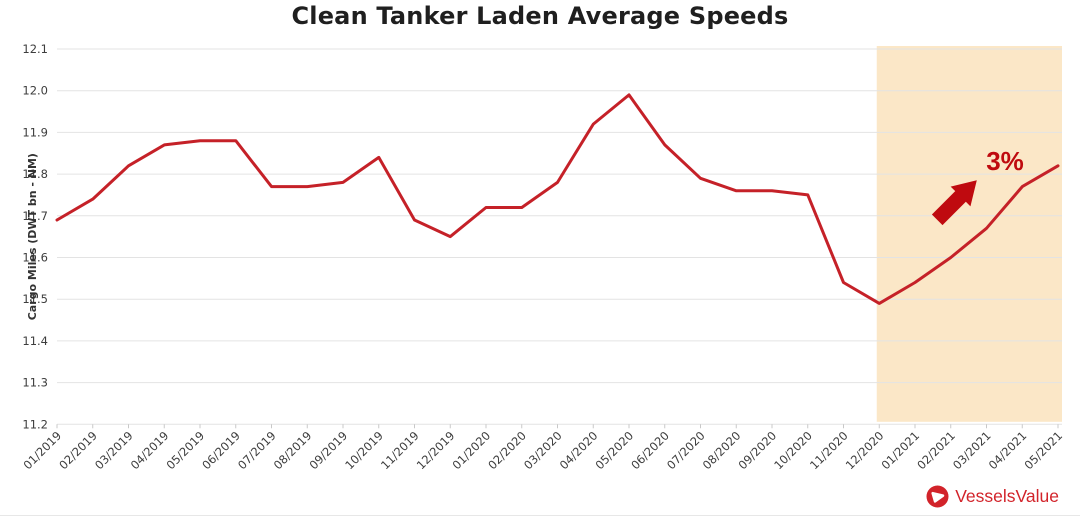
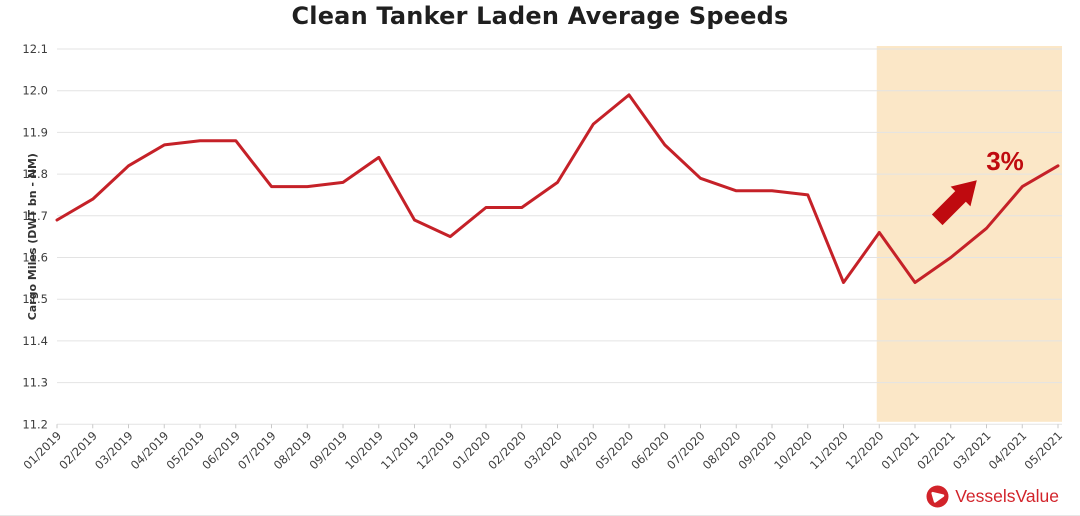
12/2020: 11.49 -> 11.66
